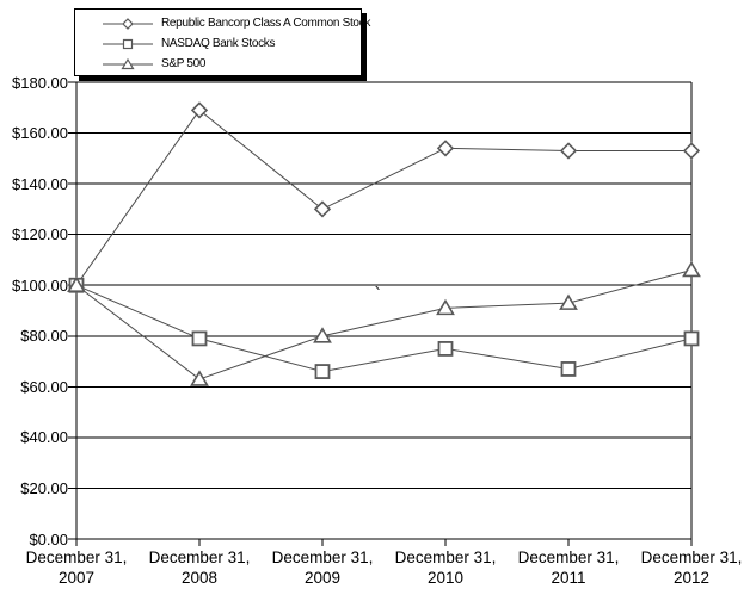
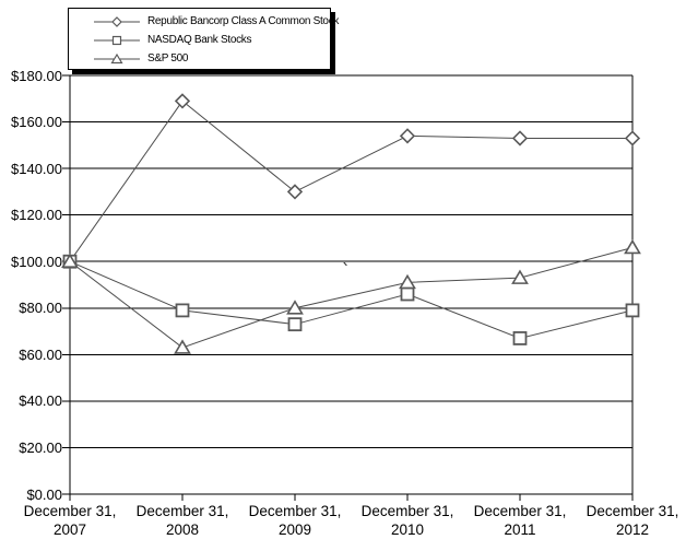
NASDAQ Bank Stocks/December 31, 2009: $66 -> $73
NASDAQ Bank Stocks/December 31, 2010: $75 -> $86
